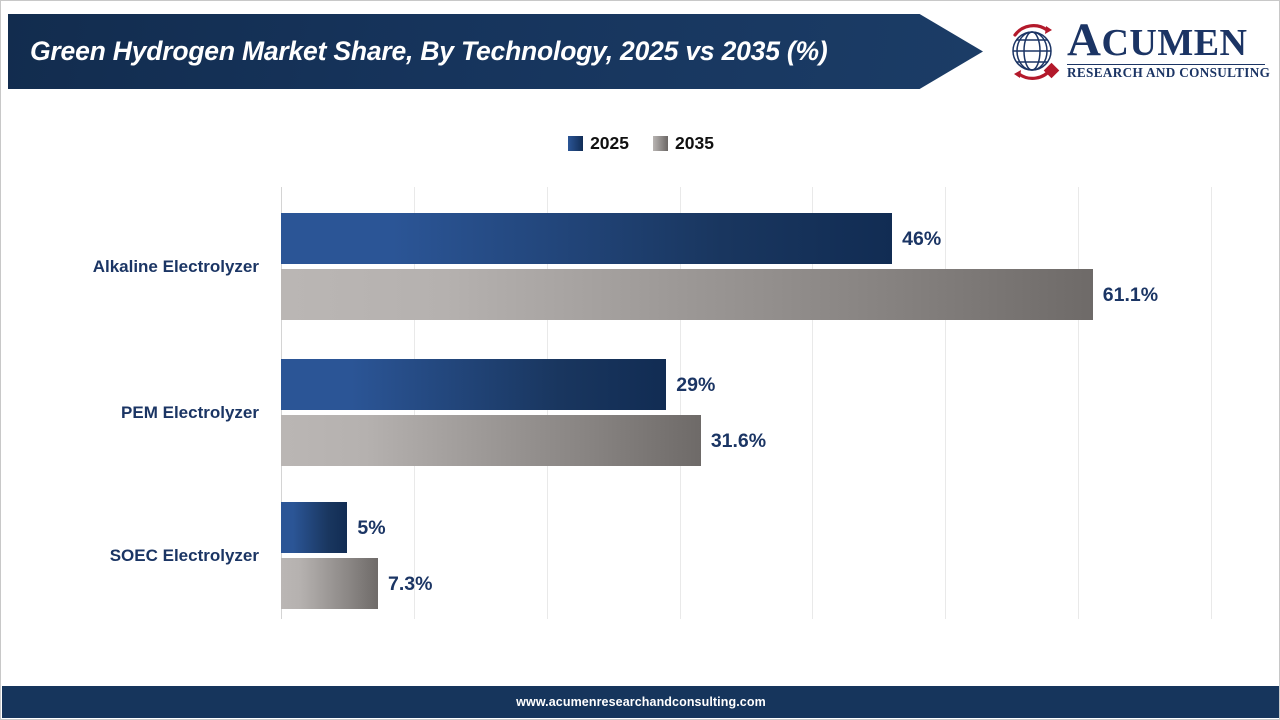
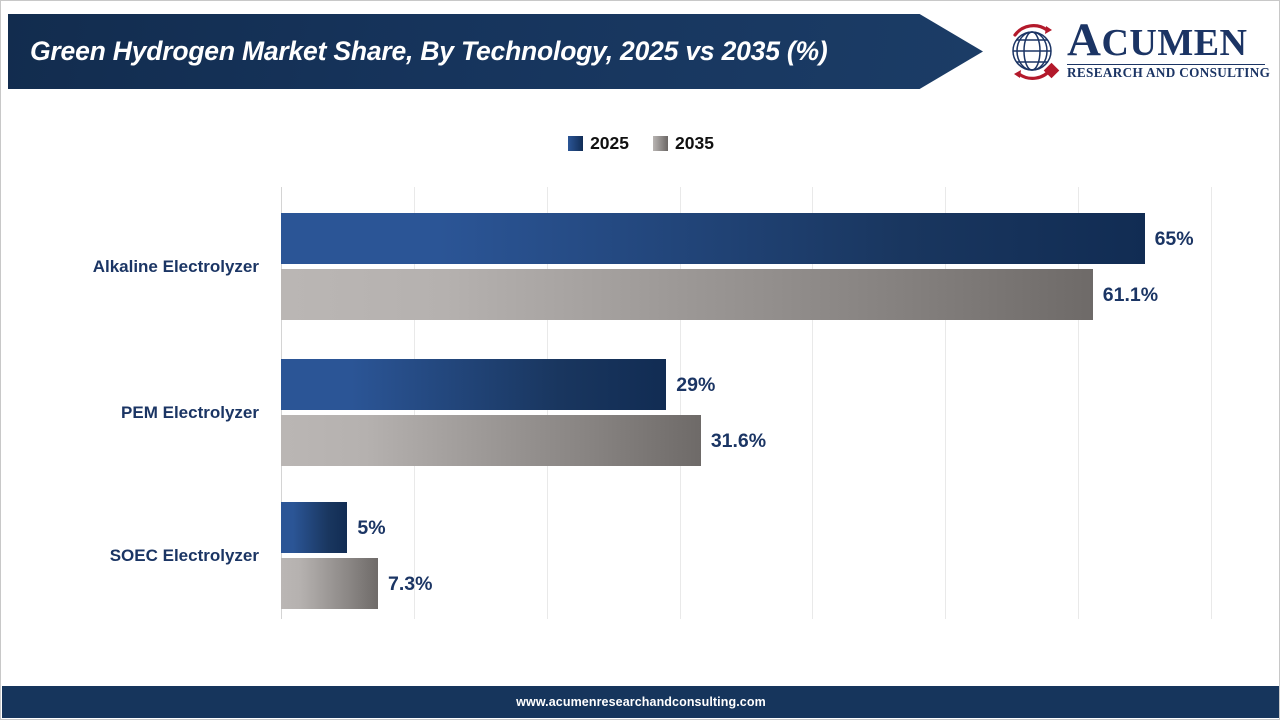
2025/Alkaline Electrolyzer: 46% -> 65%
